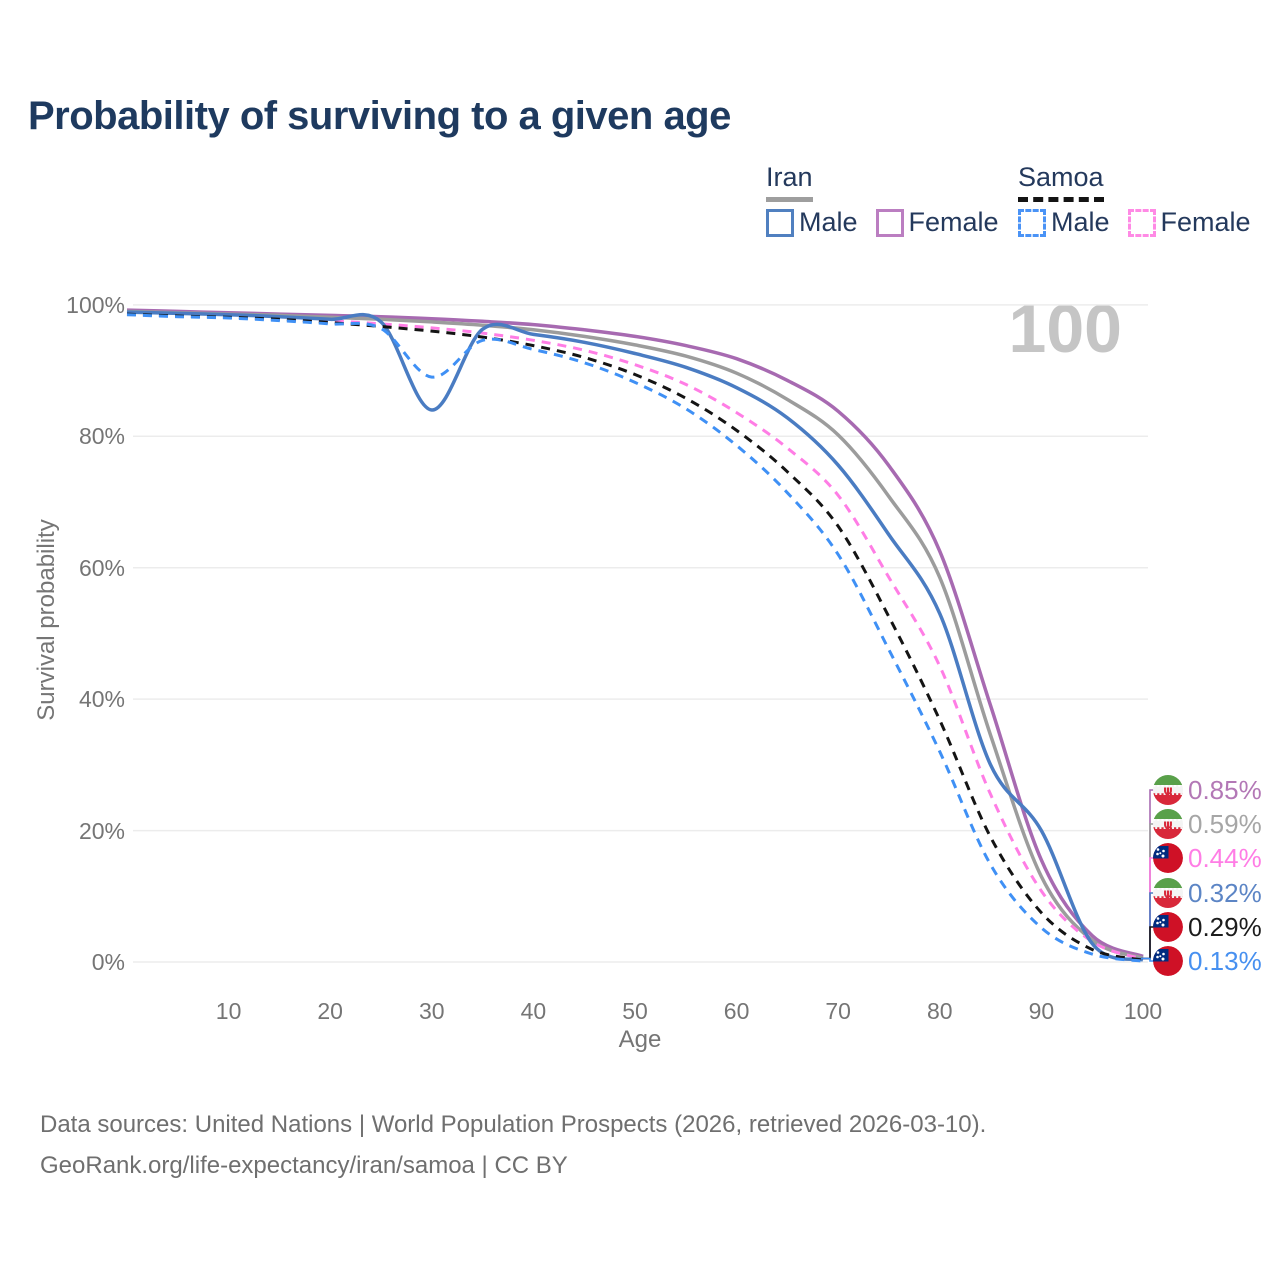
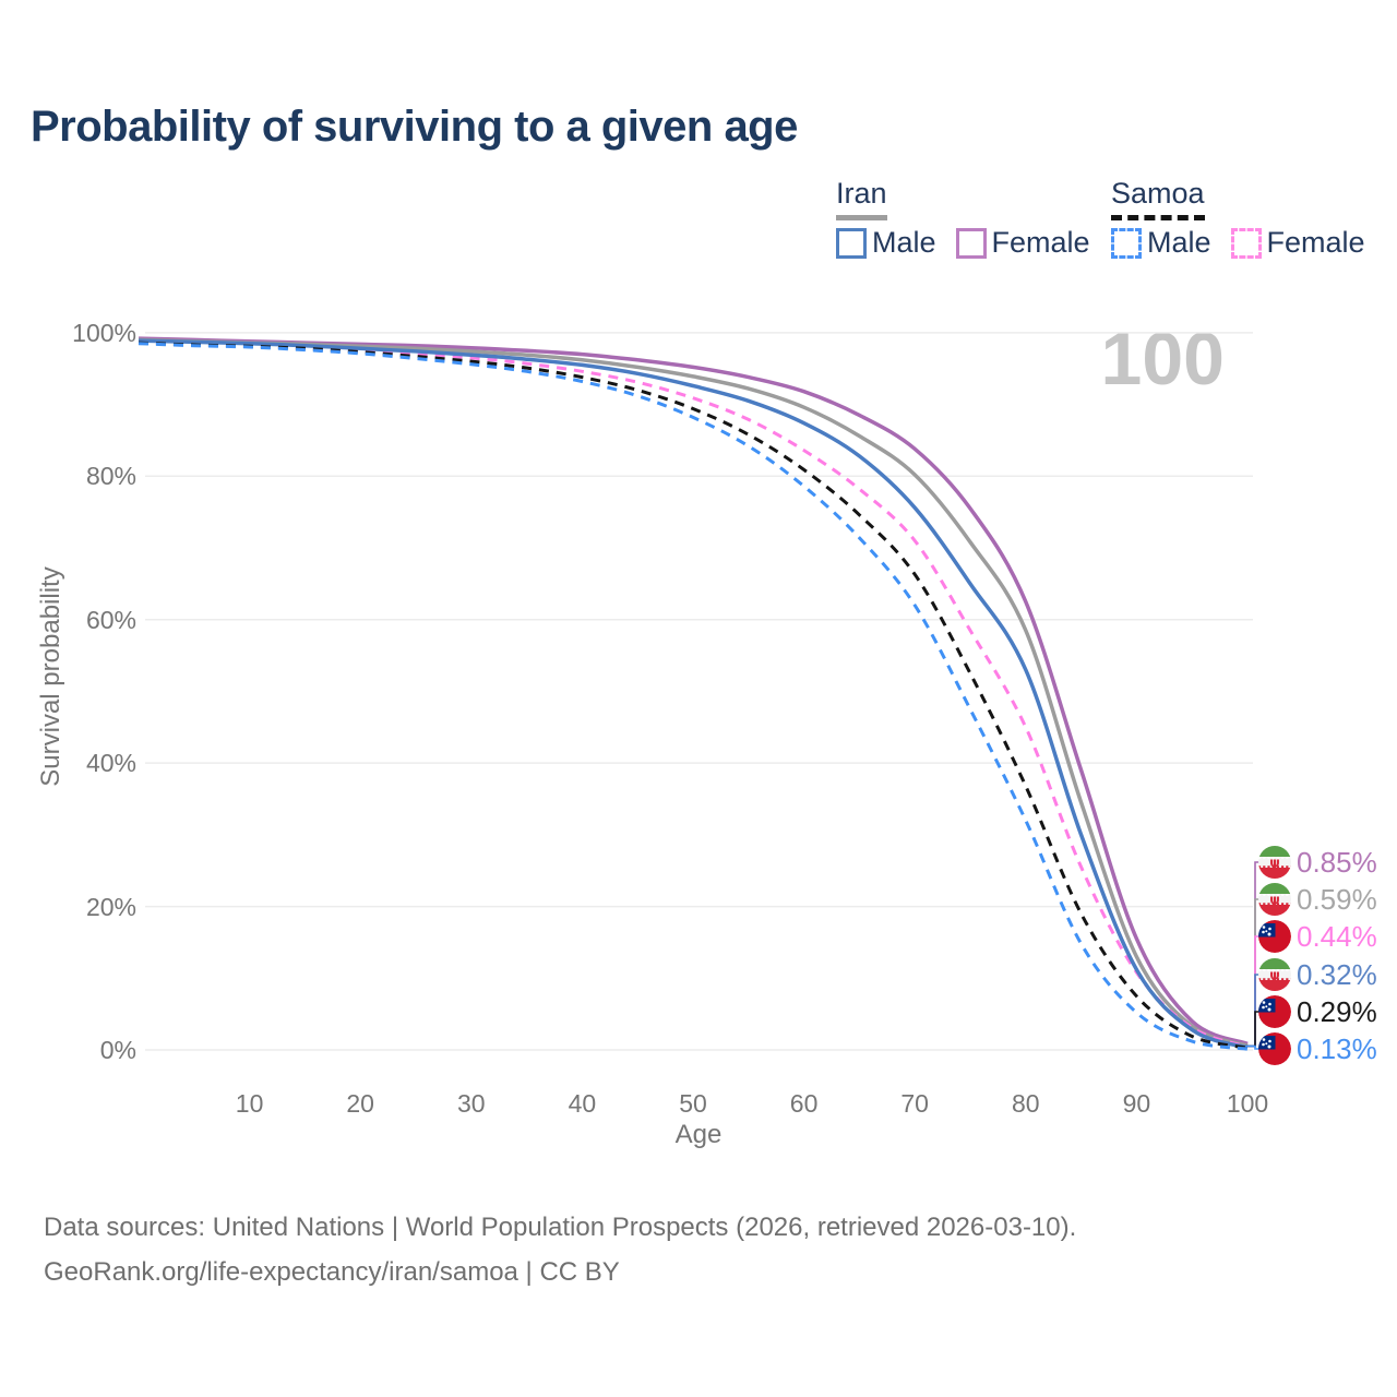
Iran Male/30: 84% -> 97%
Samoa Male/30: 89% -> 96%
Iran Male/90: 20% -> 11%
